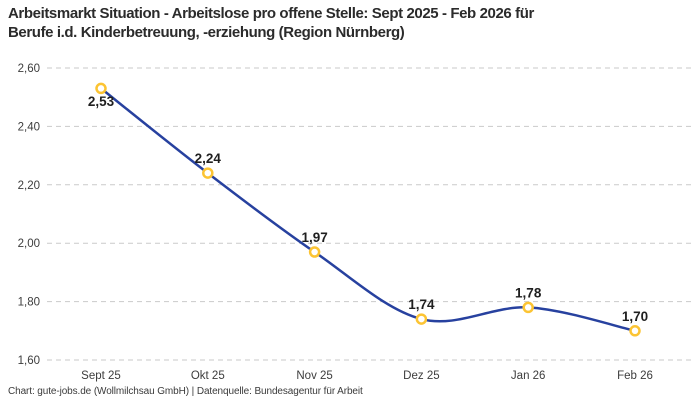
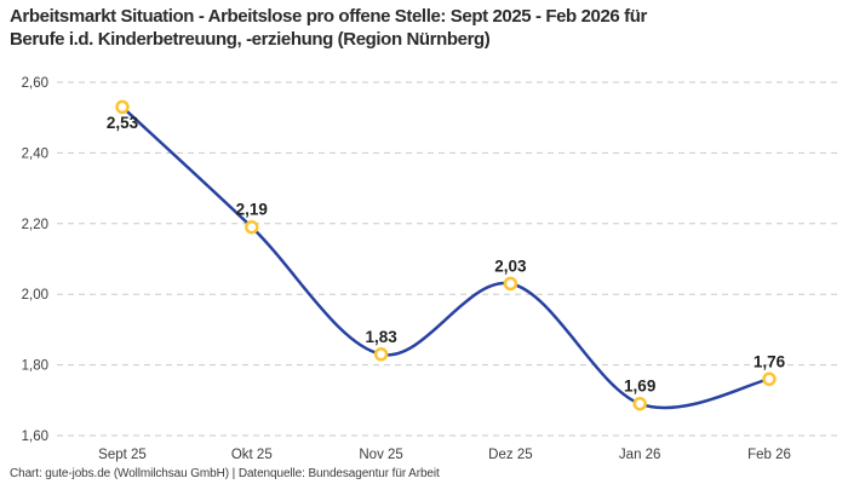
Okt 25: 2,24 -> 2,19
Nov 25: 1,97 -> 1,83
Dez 25: 1,74 -> 2,03
Jan 26: 1,78 -> 1,69
Feb 26: 1,70 -> 1,76
